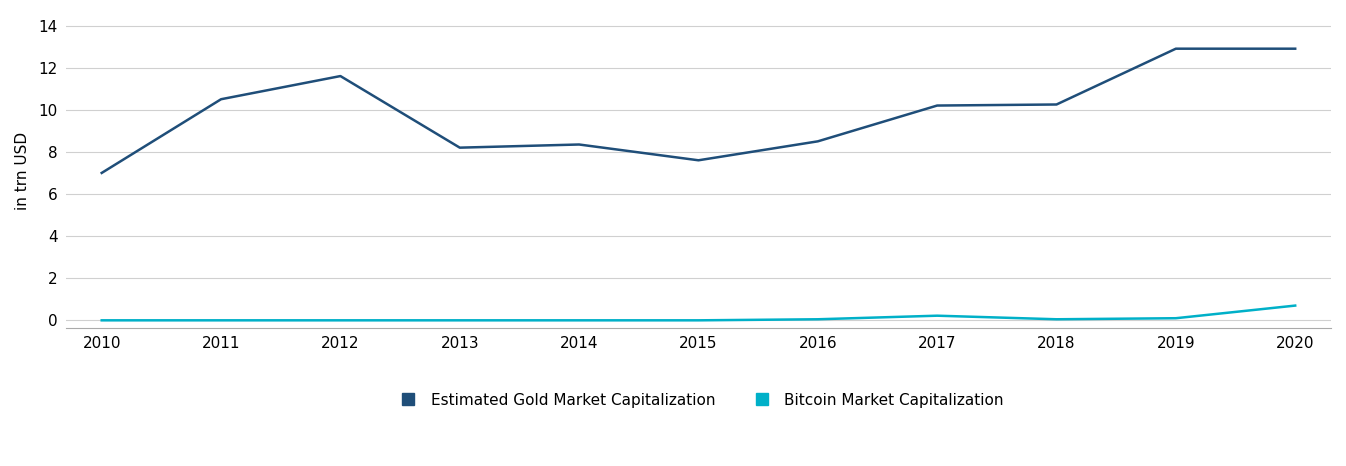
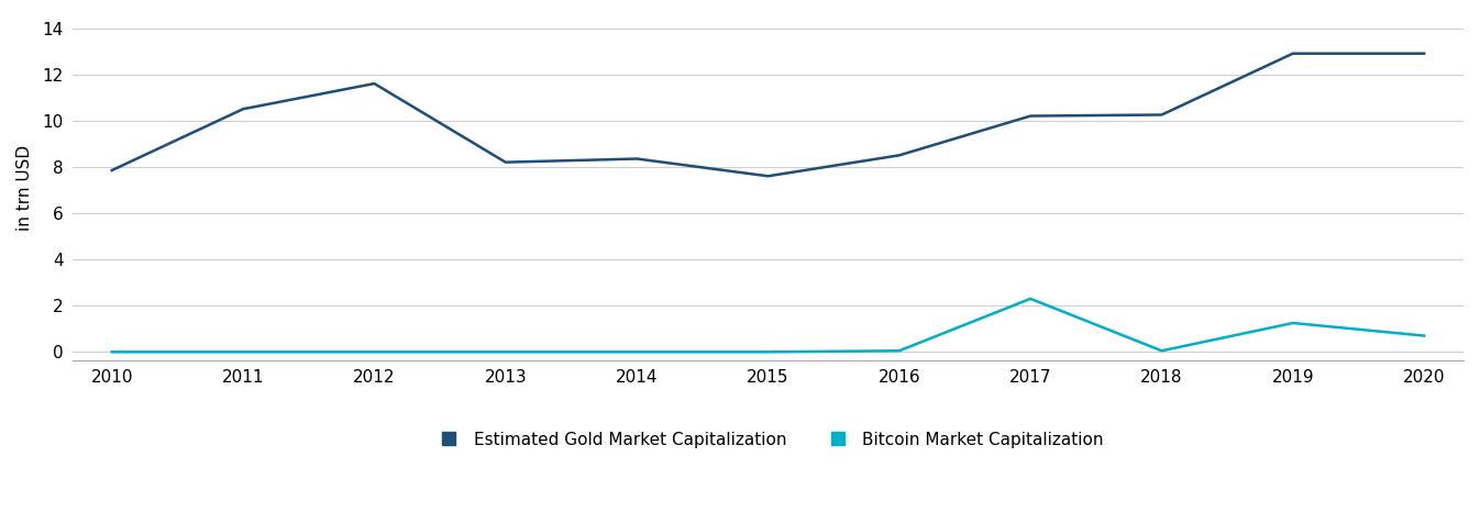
Estimated Gold Market Capitalization/2010: 7.00 -> 7.85
Bitcoin Market Capitalization/2017: 0.22 -> 2.30
Bitcoin Market Capitalization/2019: 0.10 -> 1.25
